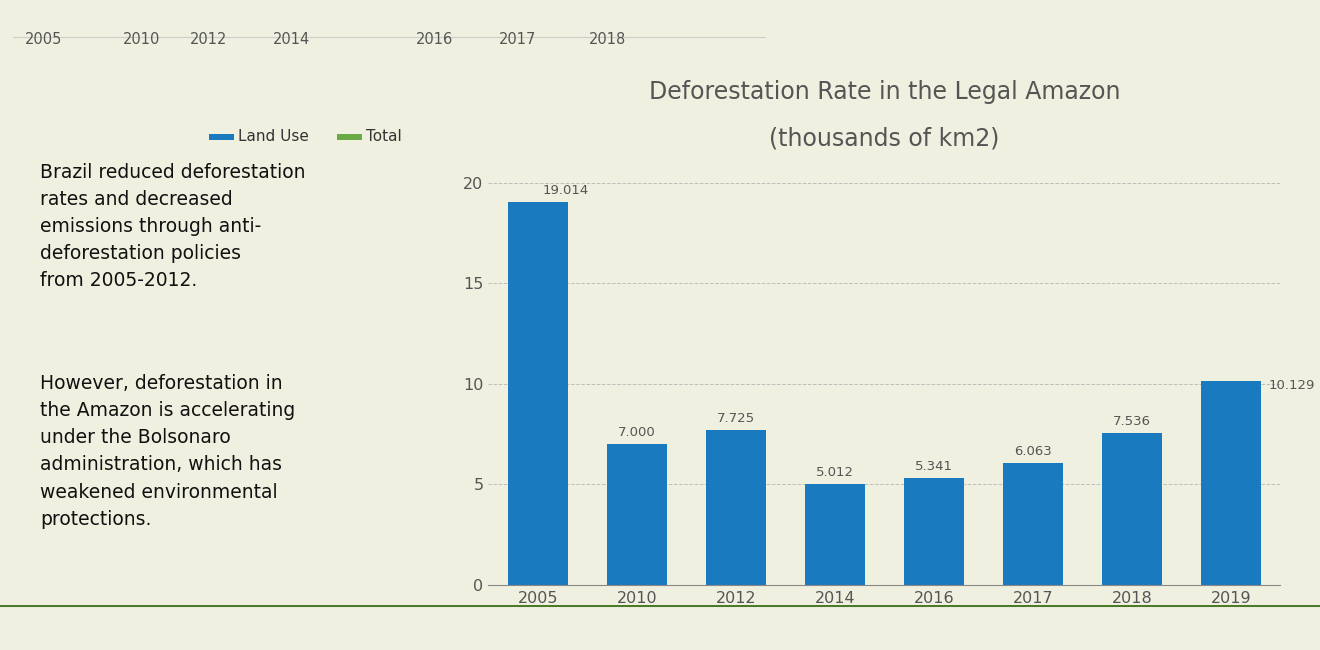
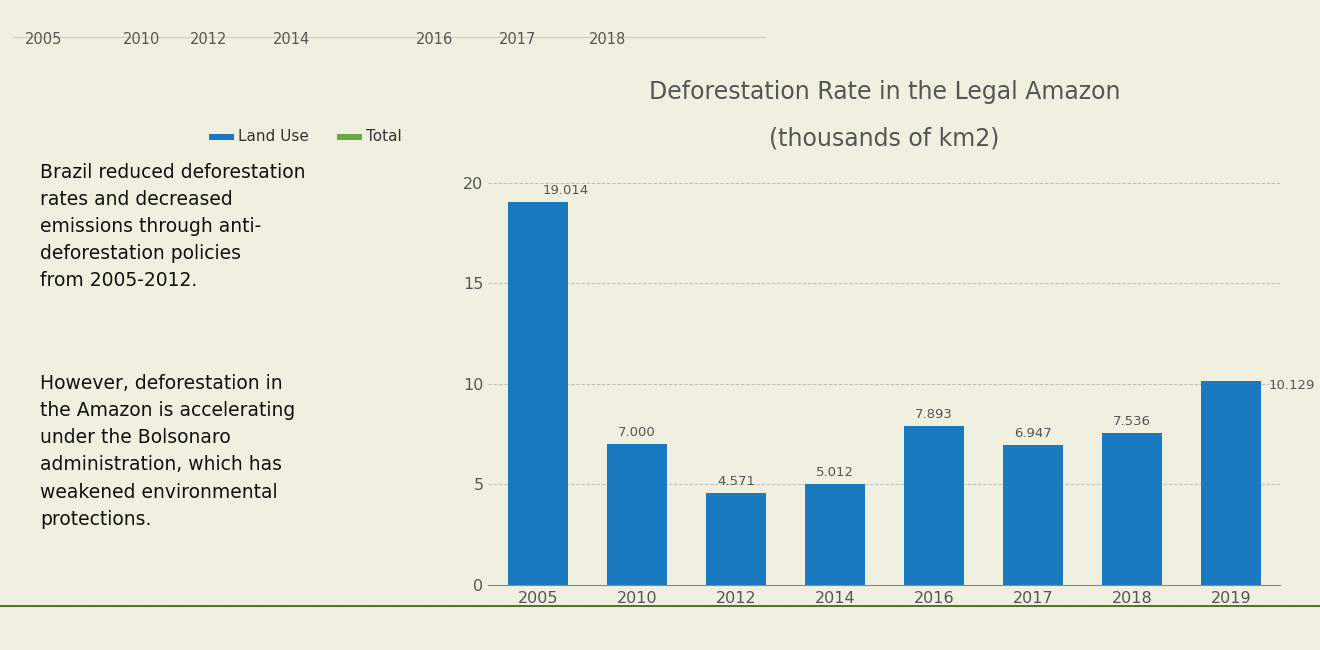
2012: 7.725 -> 4.571
2016: 5.341 -> 7.893
2017: 6.063 -> 6.947
